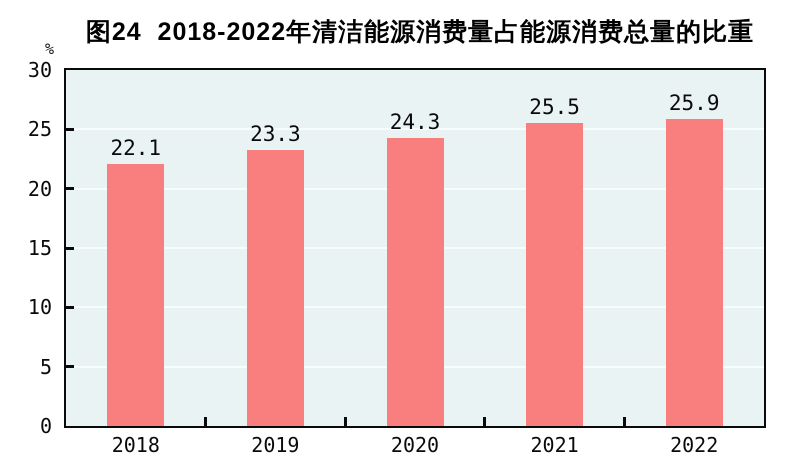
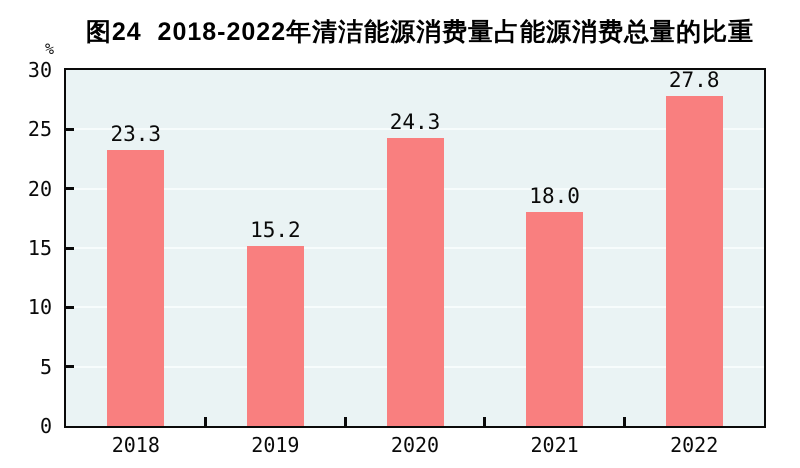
2018: 22.1 -> 23.3
2019: 23.3 -> 15.2
2021: 25.5 -> 18.0
2022: 25.9 -> 27.8
